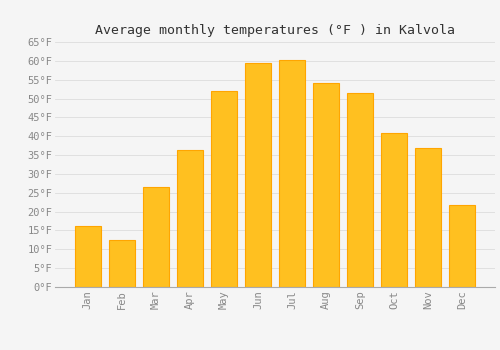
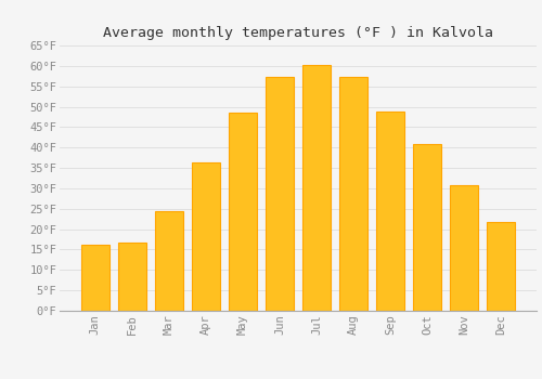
Feb: 12.5°F -> 16.7°F
Mar: 26.5°F -> 24.4°F
May: 52.0°F -> 48.6°F
Jun: 59.5°F -> 57.4°F
Aug: 54.0°F -> 57.4°F
Sep: 51.5°F -> 48.7°F
Nov: 37.0°F -> 30.7°F
